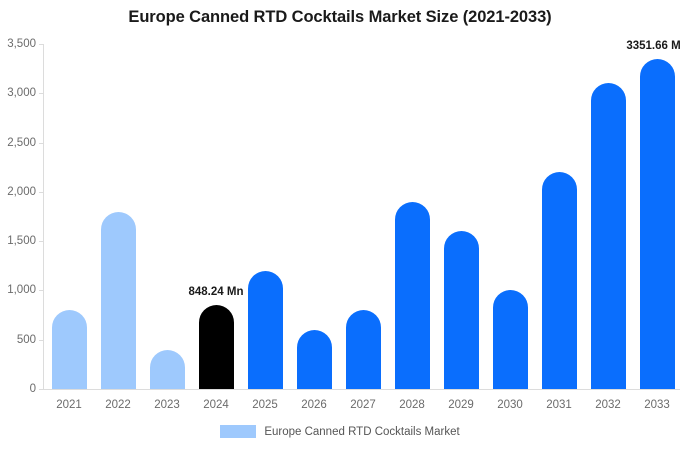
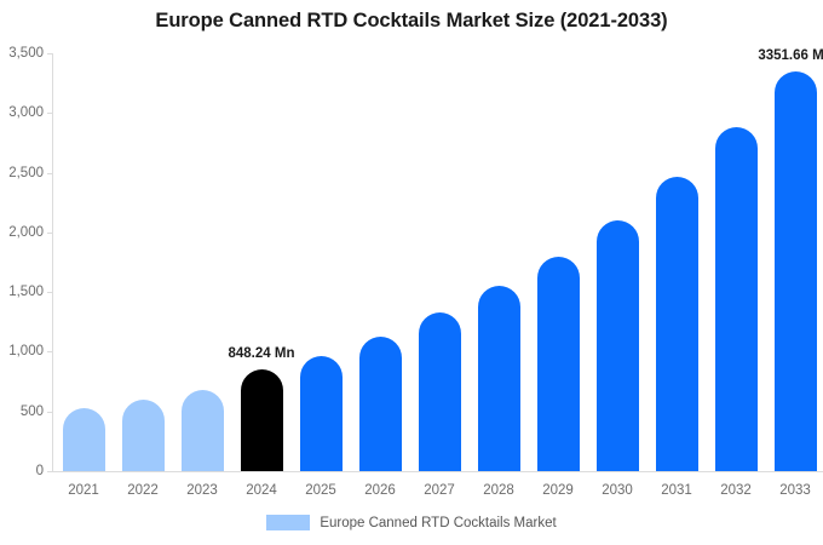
2021: 800 -> 500
2022: 1800 -> 600
2023: 400 -> 700
2025: 1200 -> 1000
2026: 600 -> 1100
2027: 800 -> 1300
2028: 1900 -> 1600
2029: 1600 -> 1800
2030: 1000 -> 2100
2031: 2200 -> 2500
2032: 3100 -> 2900
